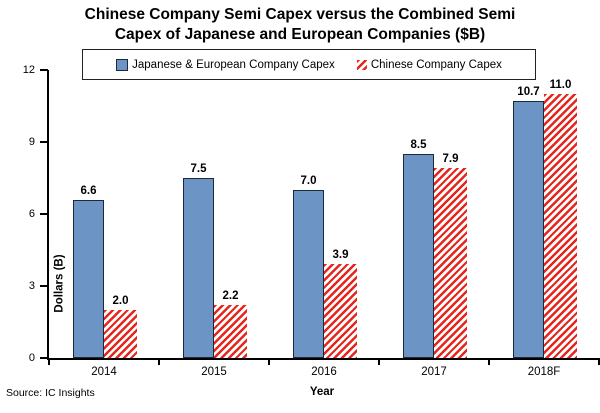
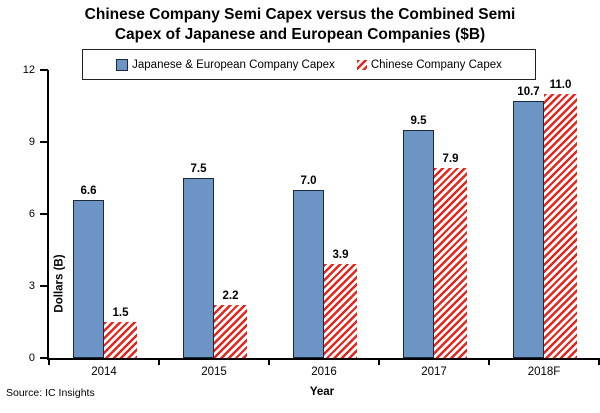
Chinese Company Capex/2014: 2.0 -> 1.5
Japanese & European Company Capex/2017: 8.5 -> 9.5
